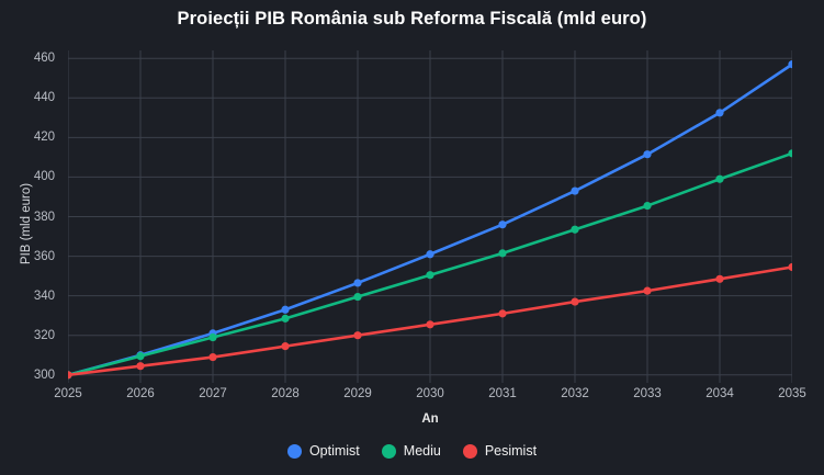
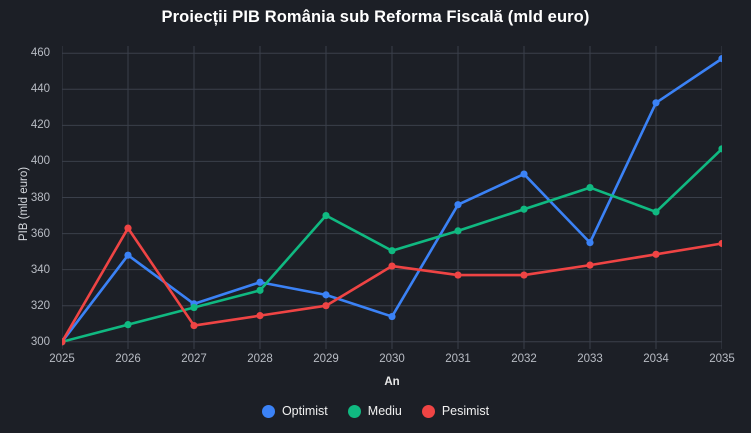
Optimist/2026: 310 -> 348
Pesimist/2026: 304 -> 363
Optimist/2029: 346 -> 326
Mediu/2029: 340 -> 370
Optimist/2030: 361 -> 314
Pesimist/2030: 326 -> 342
Pesimist/2031: 331 -> 337
Optimist/2033: 412 -> 355
Mediu/2034: 399 -> 372
Mediu/2035: 412 -> 407
